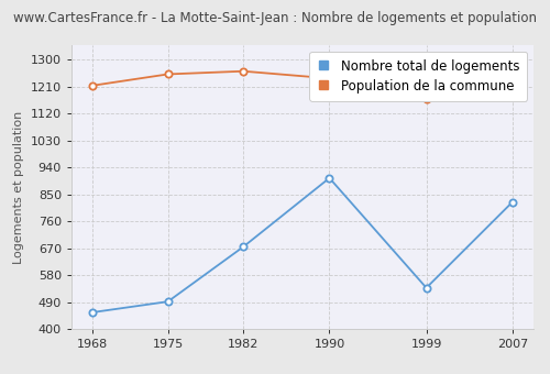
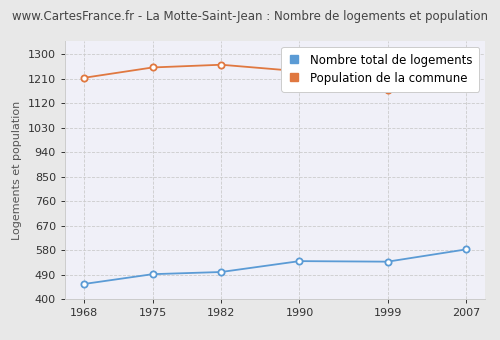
Nombre total de logements/1982: 675 -> 500
Nombre total de logements/1990: 905 -> 540
Nombre total de logements/2007: 825 -> 583
